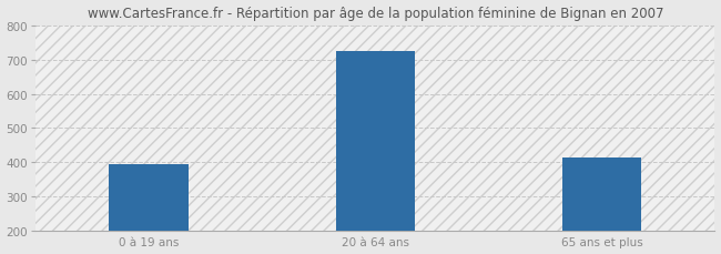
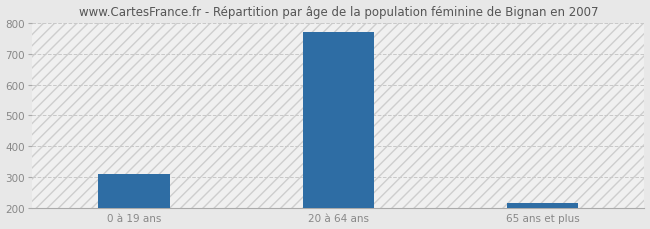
0 à 19 ans: 395 -> 310
20 à 64 ans: 725 -> 770
65 ans et plus: 415 -> 215
